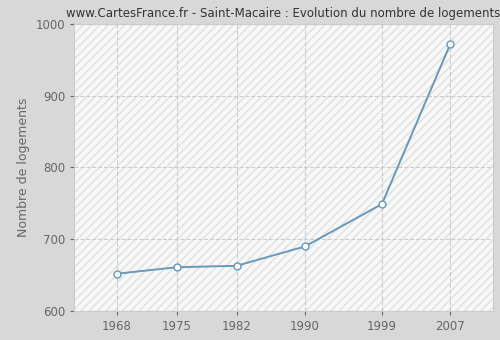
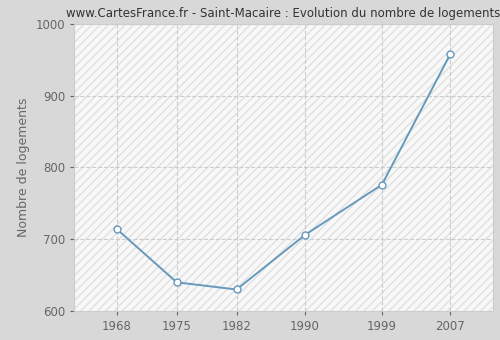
1968: 652 -> 714
1975: 661 -> 640
1982: 663 -> 630
1990: 690 -> 706
1999: 749 -> 776
2007: 972 -> 958
